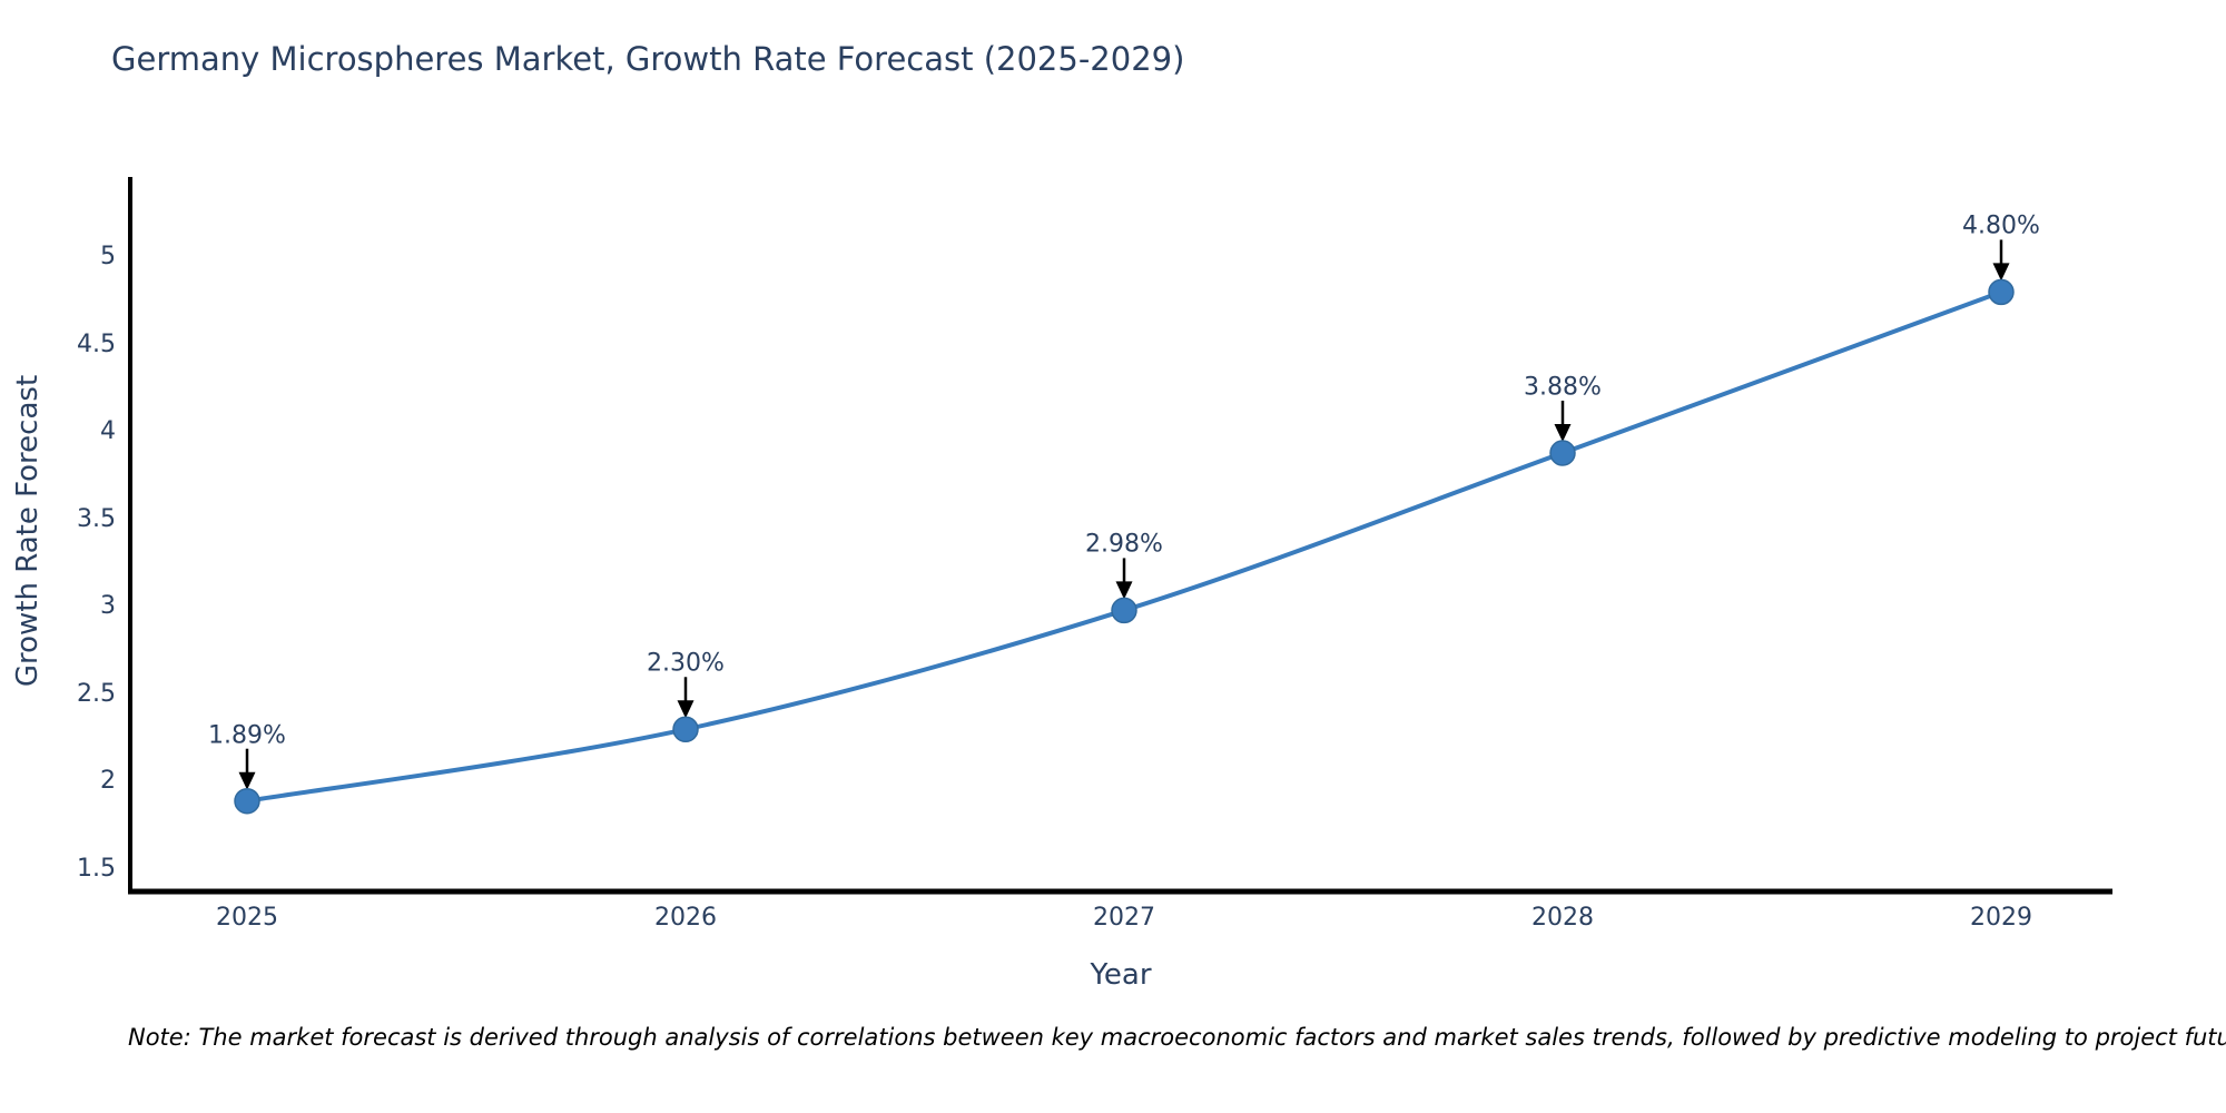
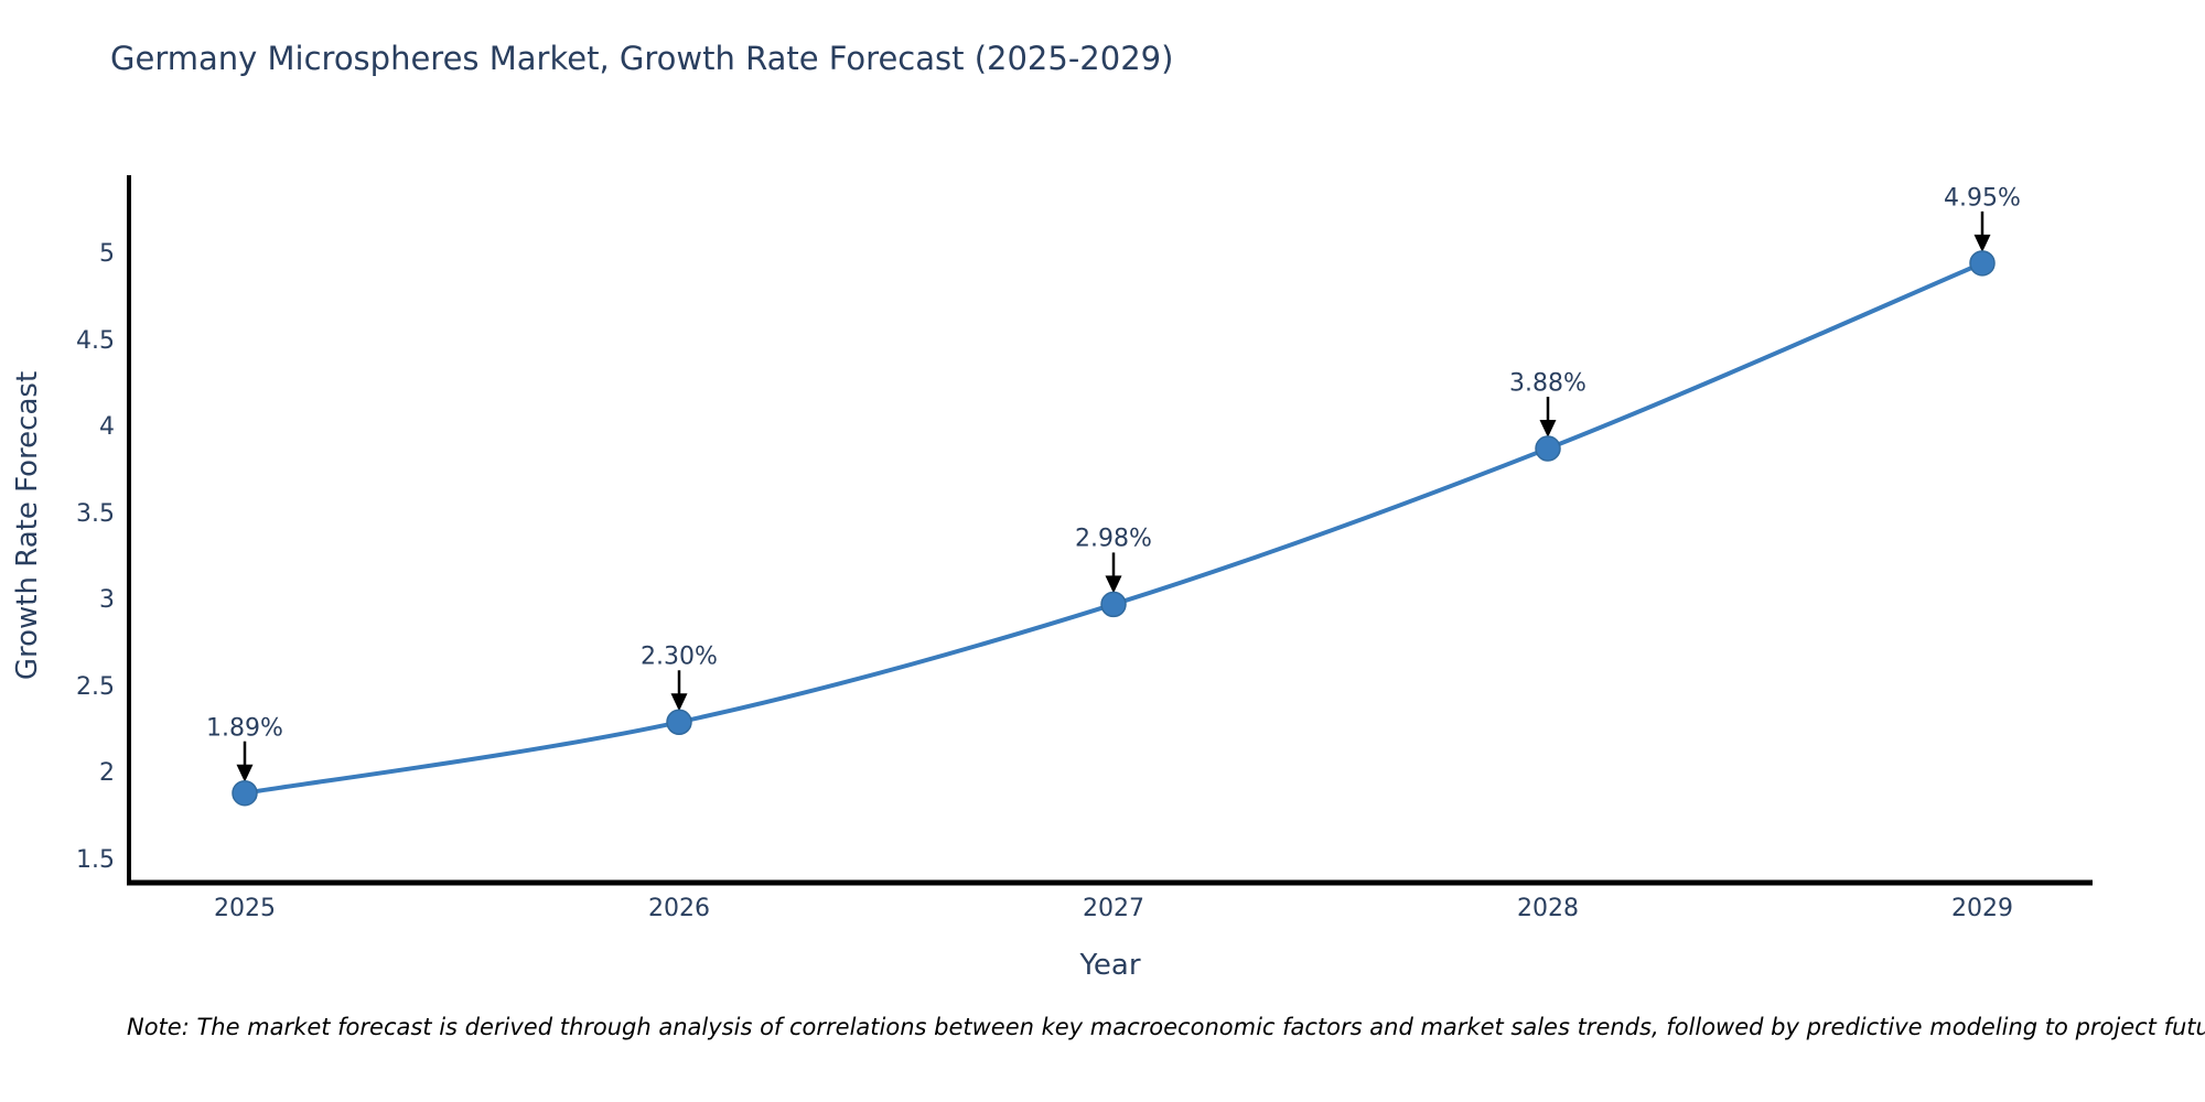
2029: 4.80% -> 4.95%
